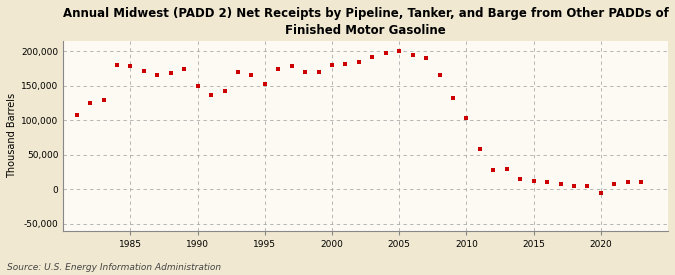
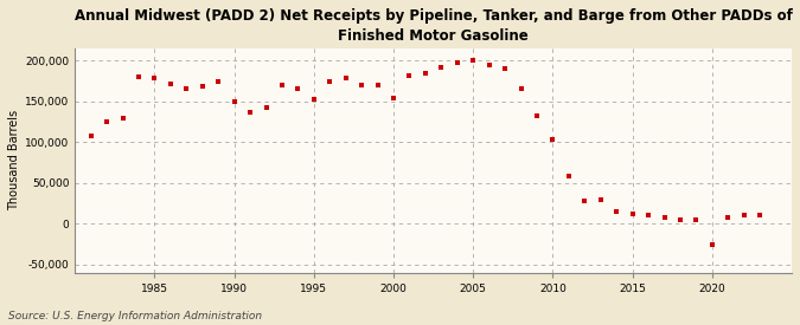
2000: 180,000 -> 154,000
2020: -5,000 -> -26,000
